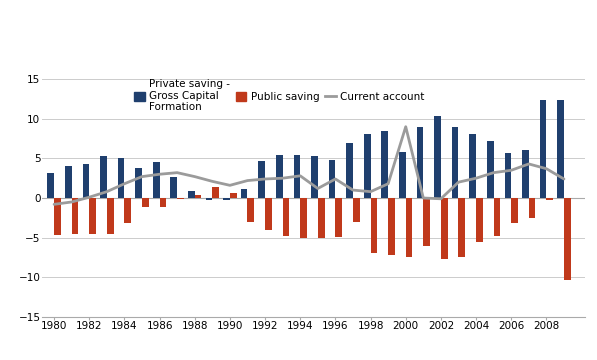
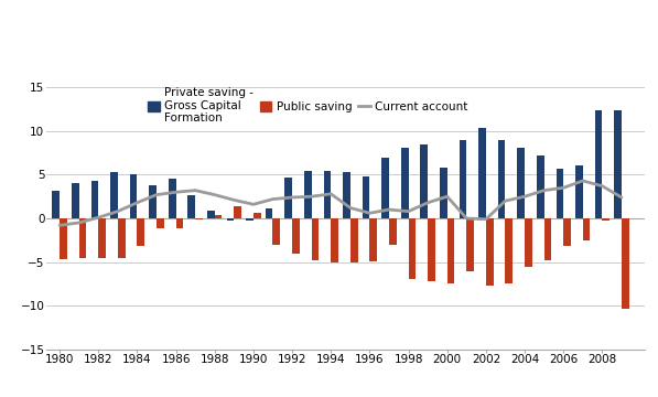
Current account/1996: 2.4 -> 0.6
Current account/2000: 9.0 -> 2.5
